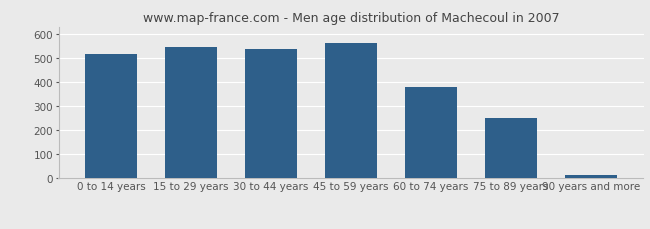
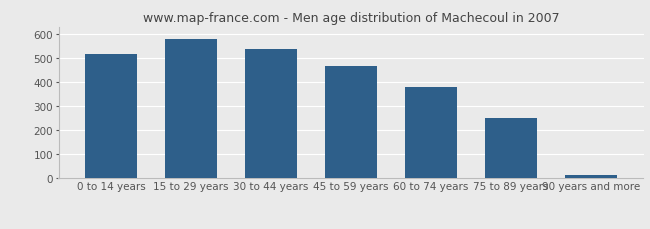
15 to 29 years: 544 -> 580
45 to 59 years: 562 -> 465
